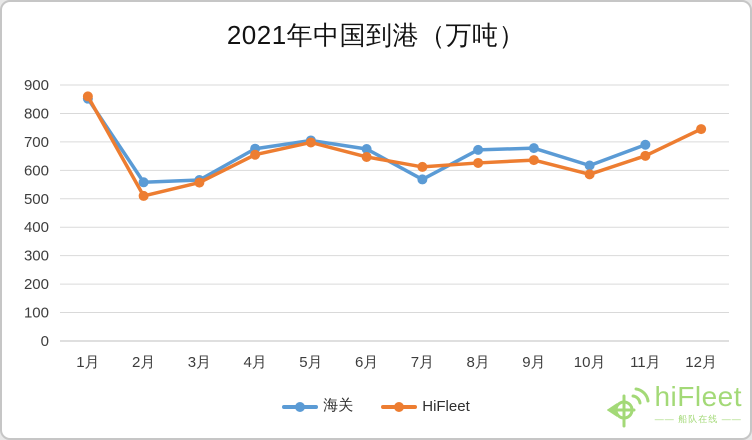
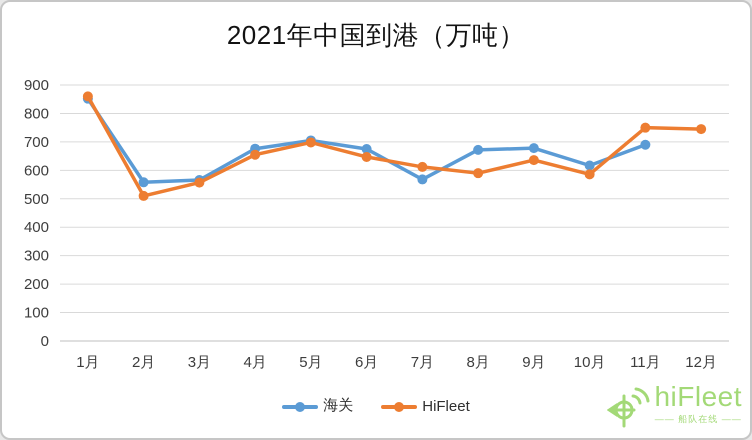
HiFleet/8月: 630 -> 590
HiFleet/11月: 650 -> 750
